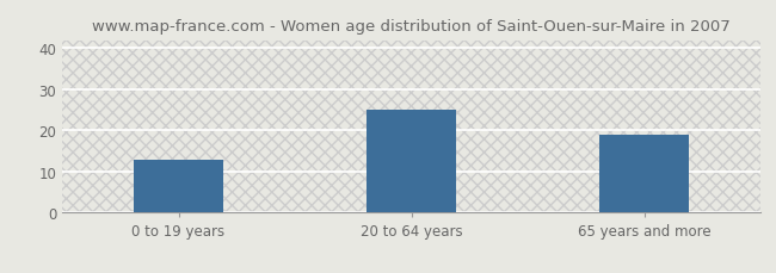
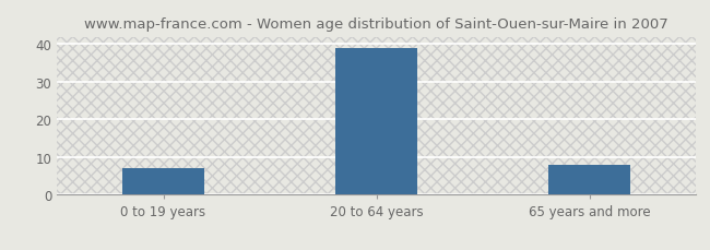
0 to 19 years: 13 -> 7
20 to 64 years: 25 -> 39
65 years and more: 19 -> 8
